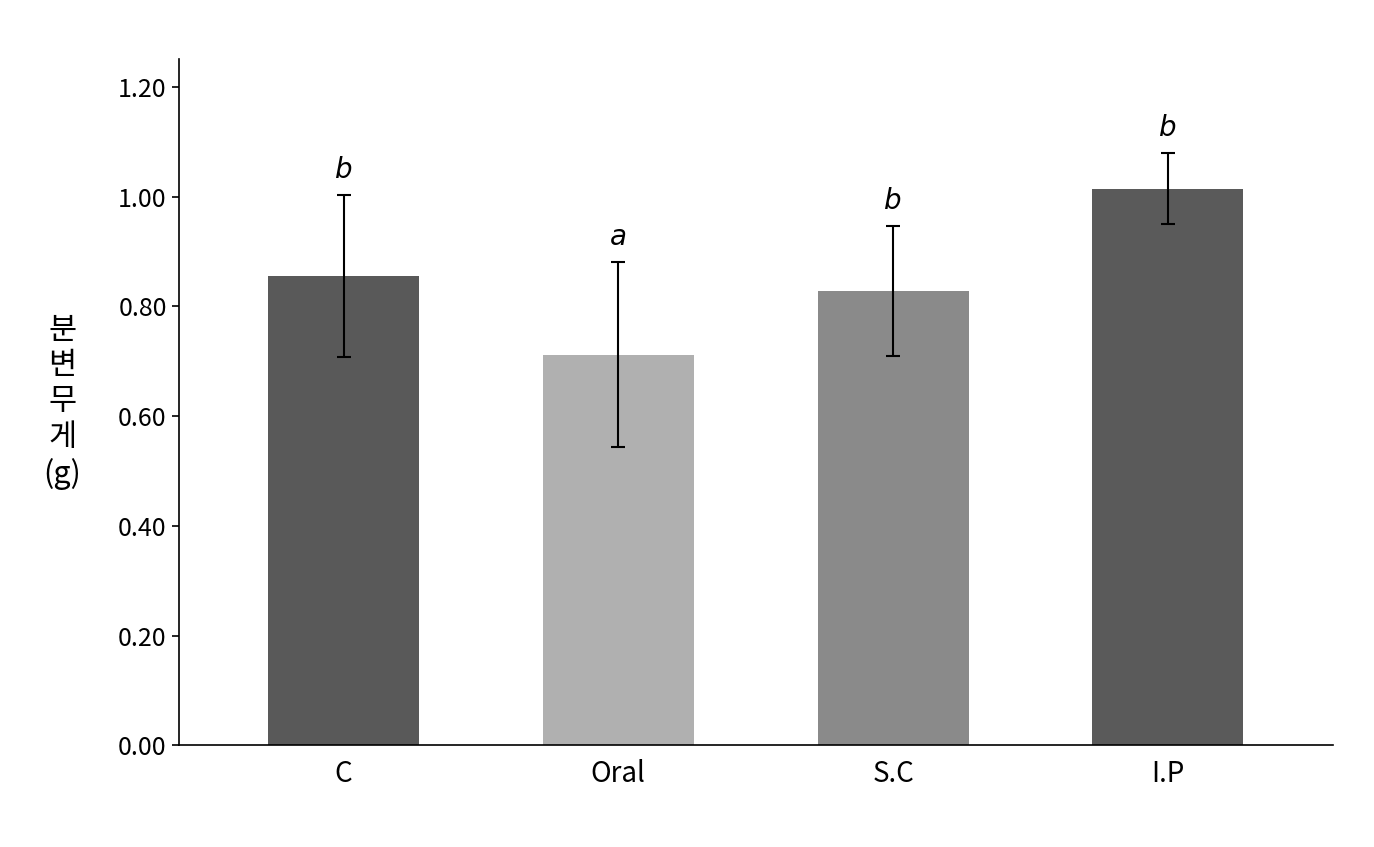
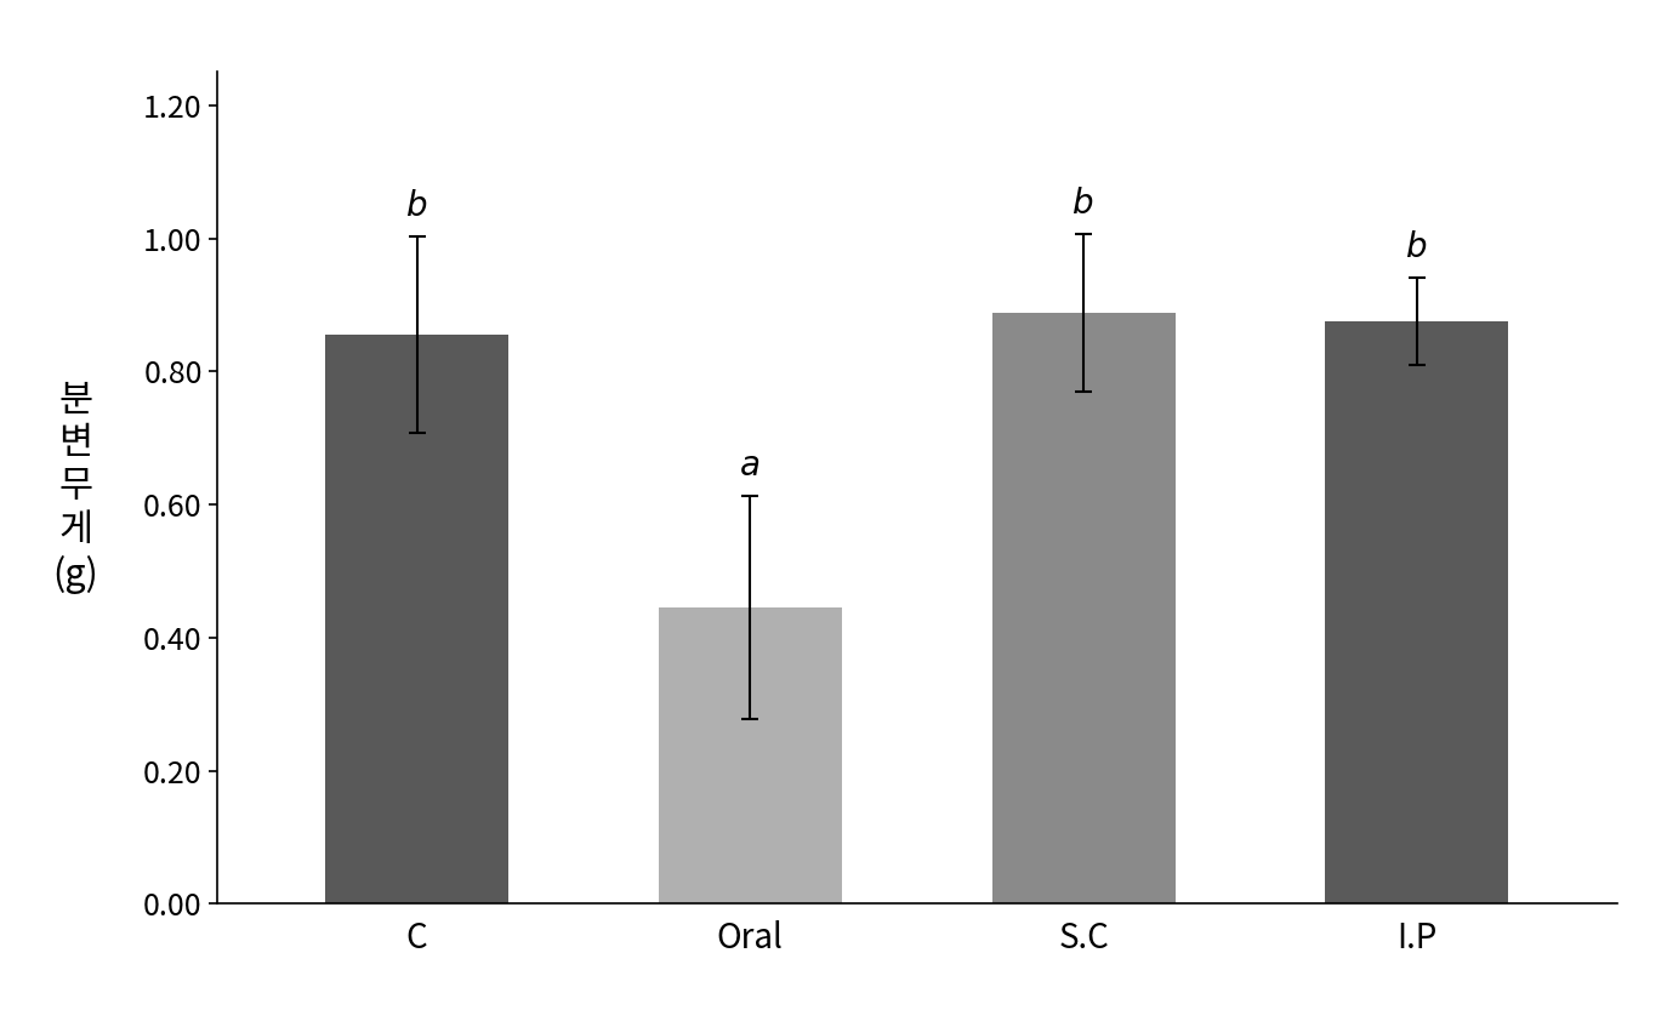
Oral: 0.712 -> 0.445
S.C: 0.828 -> 0.888
I.P: 1.014 -> 0.875
